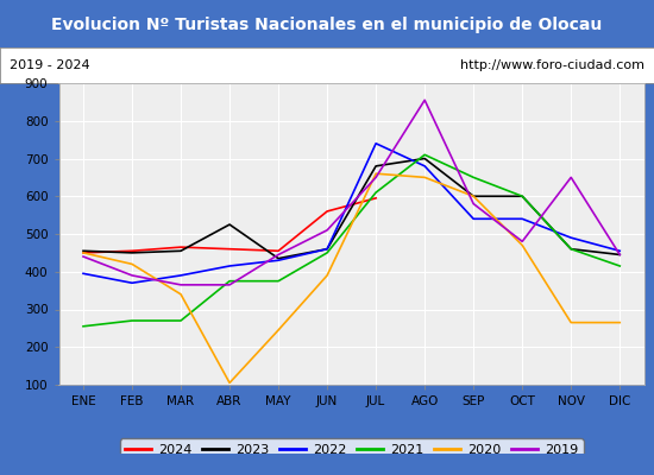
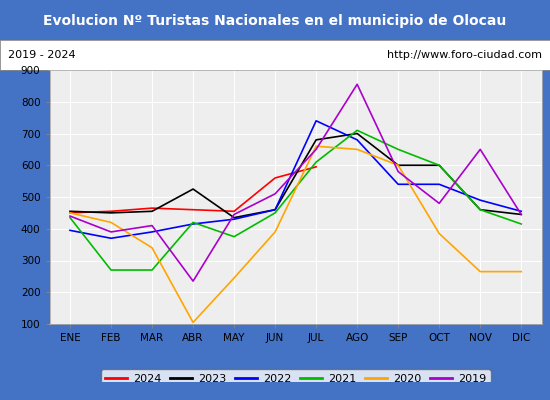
2021/ENE: 255 -> 435
2019/MAR: 365 -> 410
2021/ABR: 375 -> 420
2019/ABR: 365 -> 235
2020/OCT: 470 -> 385
